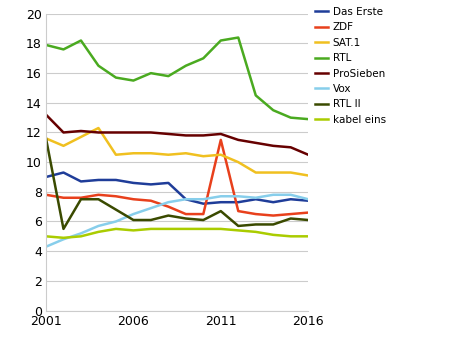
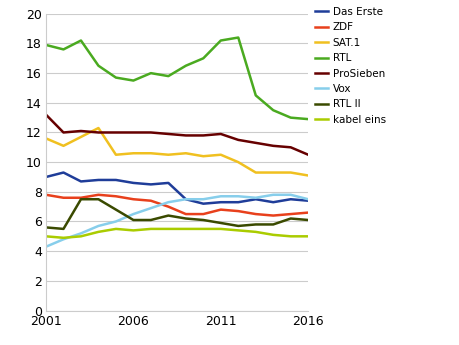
RTL II/2001: 11.6 -> 5.6
ZDF/2011: 11.5 -> 6.8
RTL II/2011: 6.7 -> 5.9
